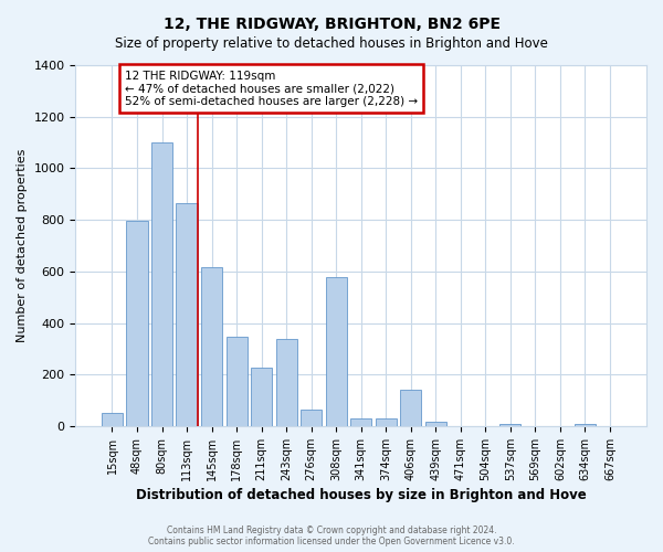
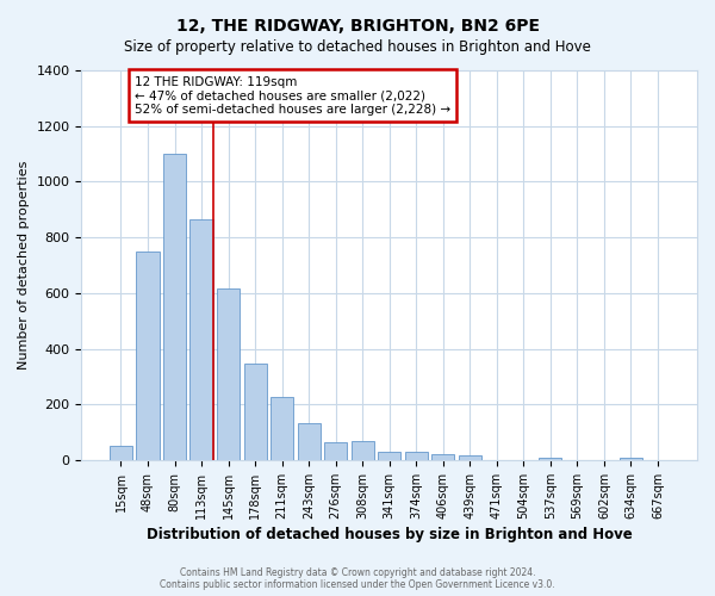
48sqm: 795 -> 750
243sqm: 340 -> 133
308sqm: 580 -> 70
406sqm: 140 -> 22
